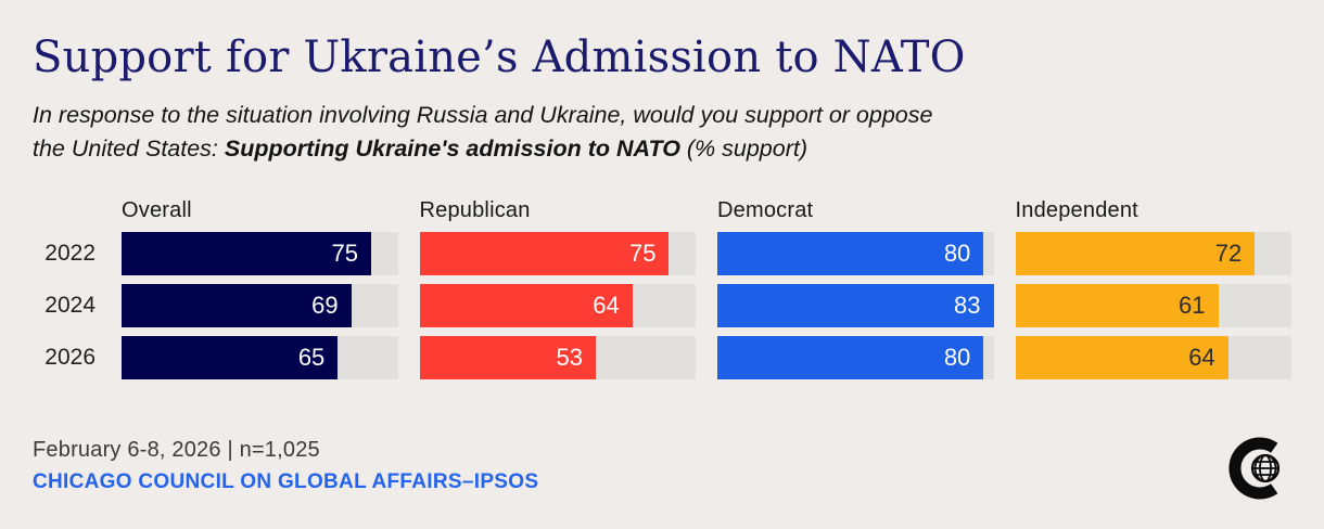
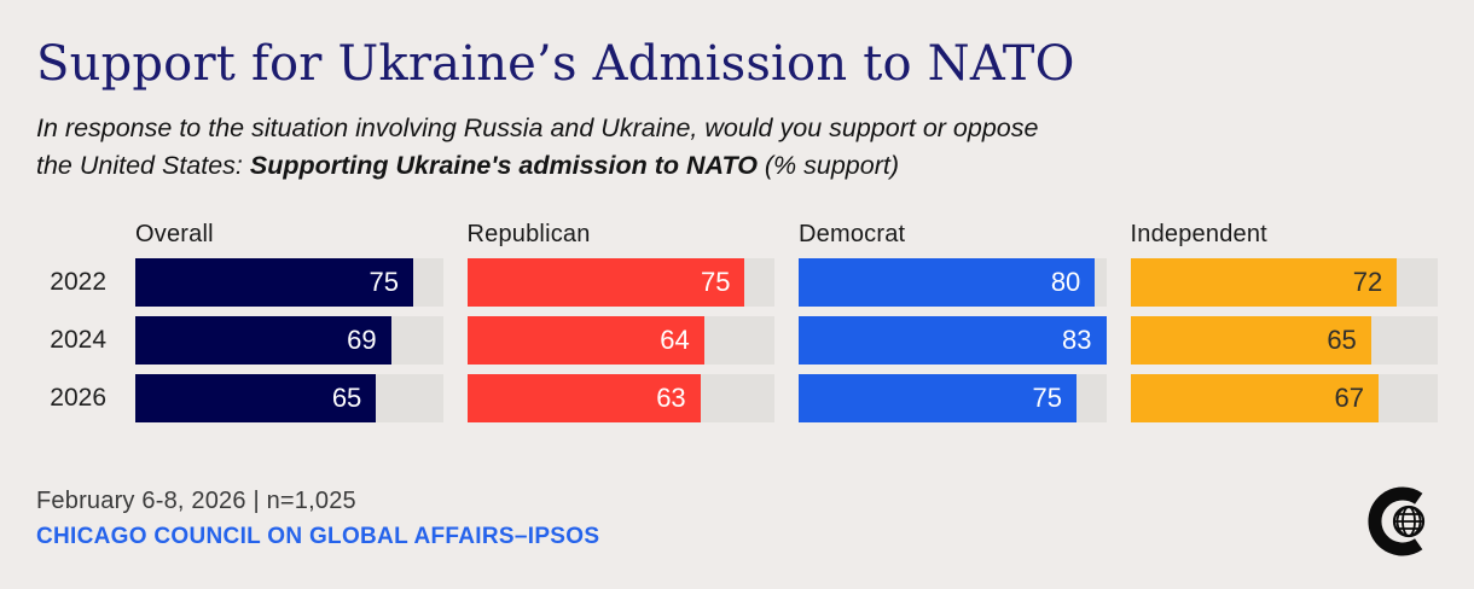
Independent/2024: 61 -> 65
Republican/2026: 53 -> 63
Democrat/2026: 80 -> 75
Independent/2026: 64 -> 67
